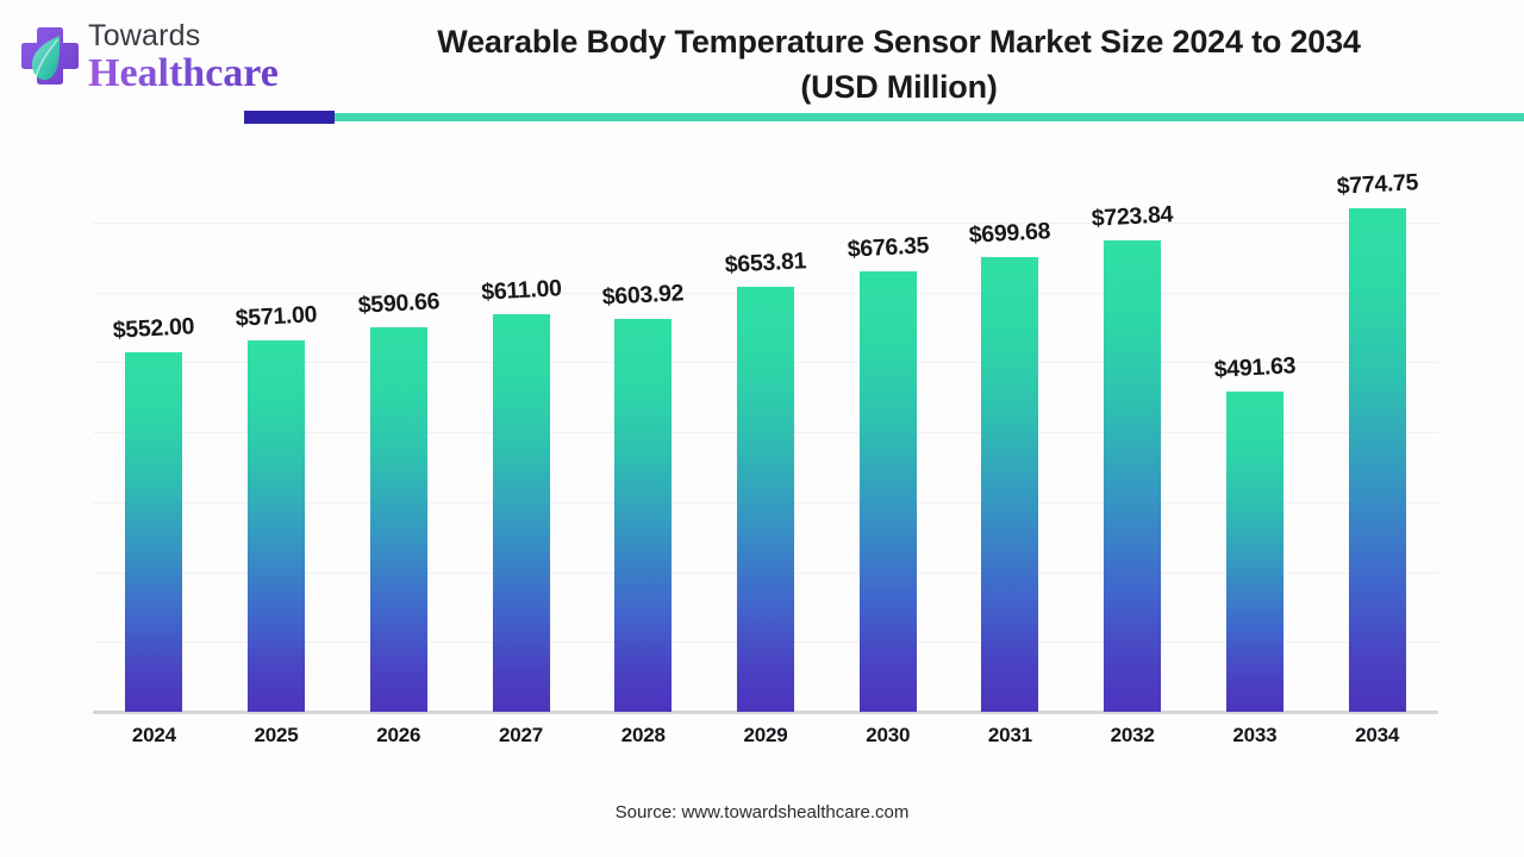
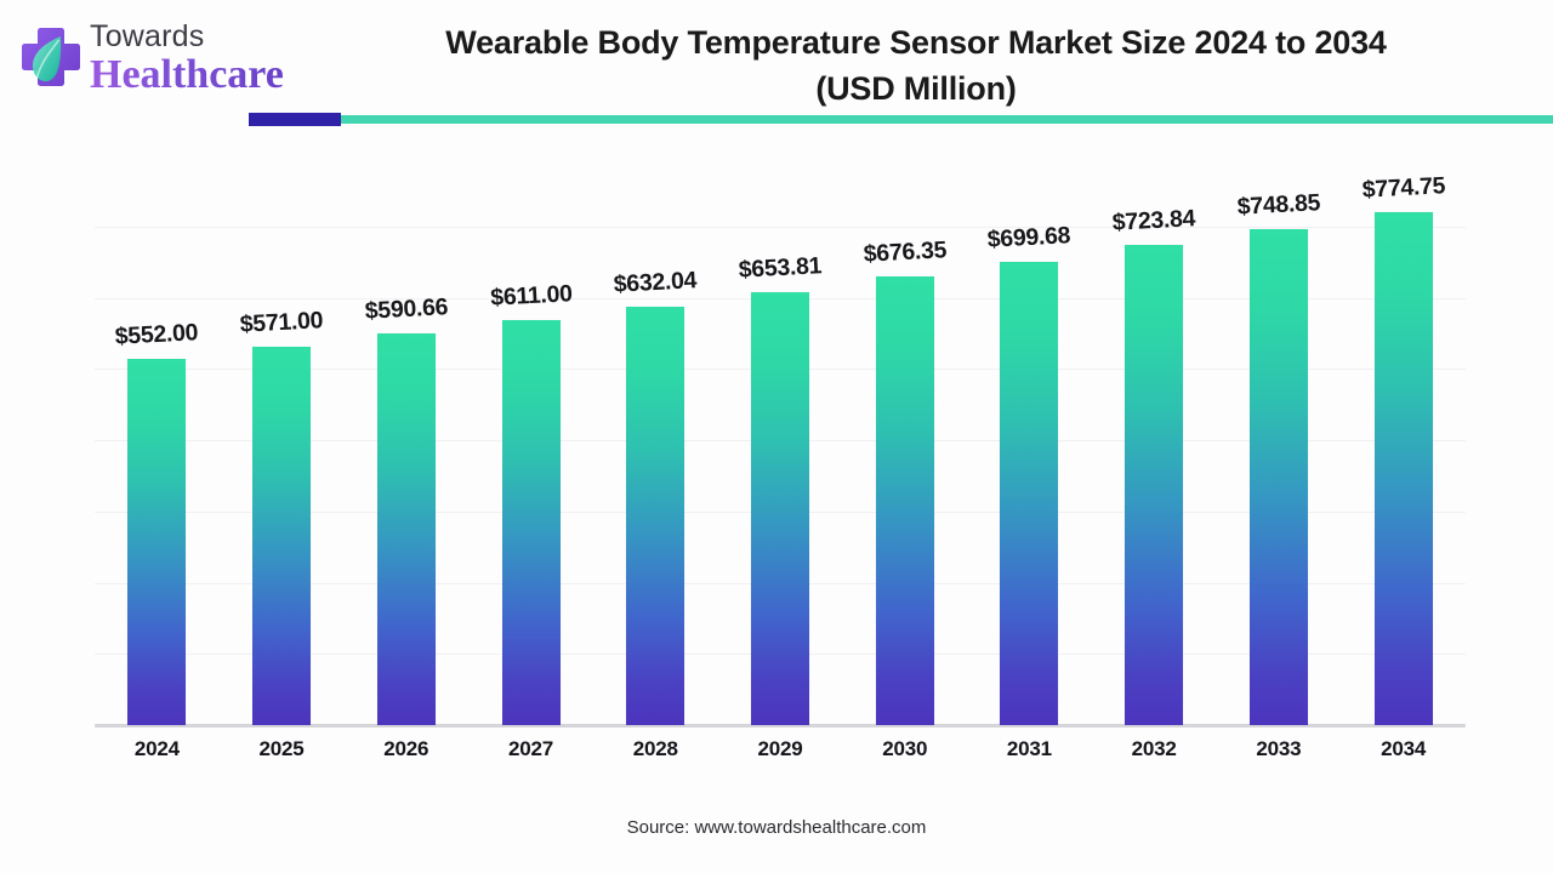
2028: $603.92 -> $632.04
2033: $491.63 -> $748.85
